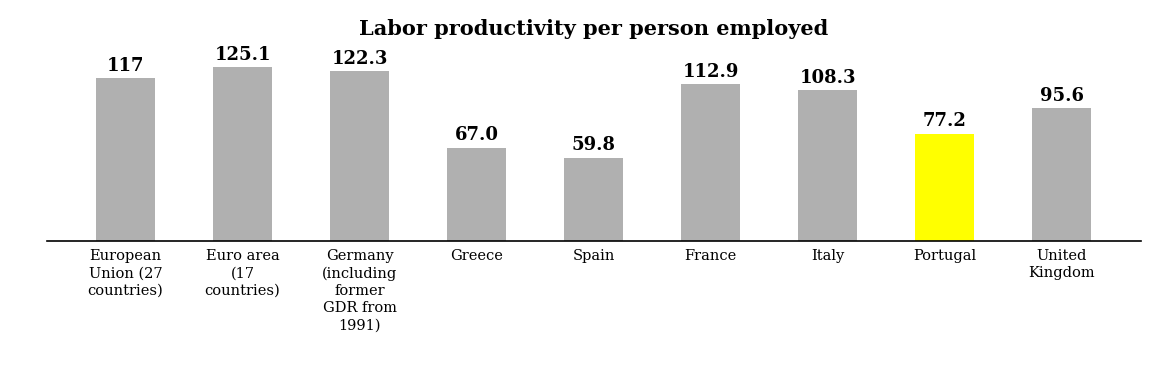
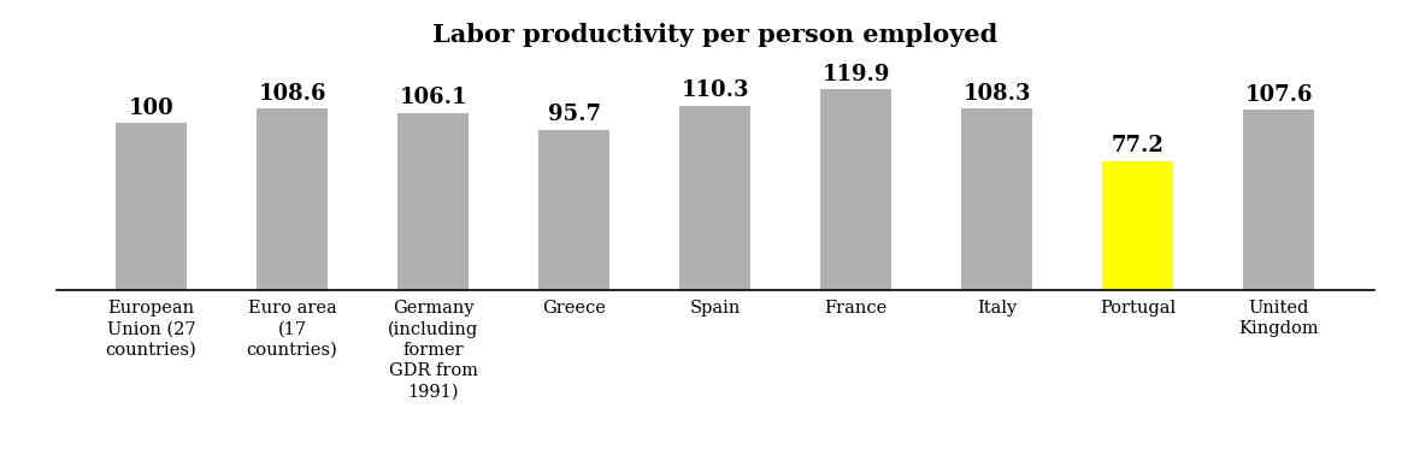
European Union (27 countries): 117 -> 100
Euro area (17 countries): 125.1 -> 108.6
Germany (including former GDR from 1991): 122.3 -> 106.1
Greece: 67.0 -> 95.7
Spain: 59.8 -> 110.3
France: 112.9 -> 119.9
United Kingdom: 95.6 -> 107.6
